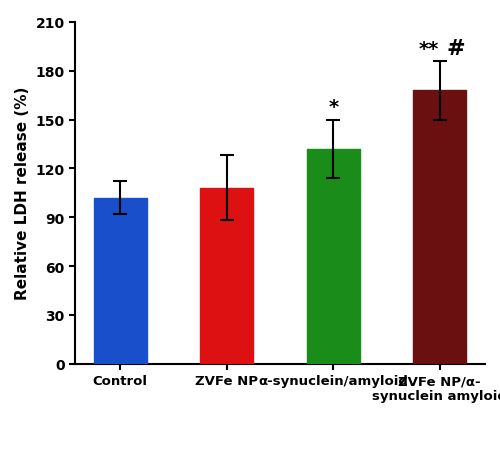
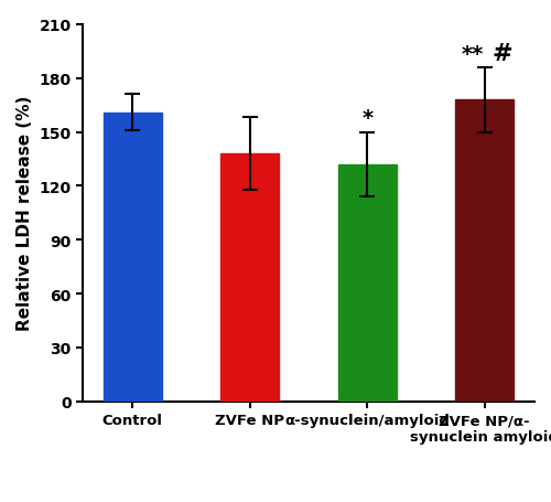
Control: 102 -> 161
ZVFe NP: 108 -> 138
